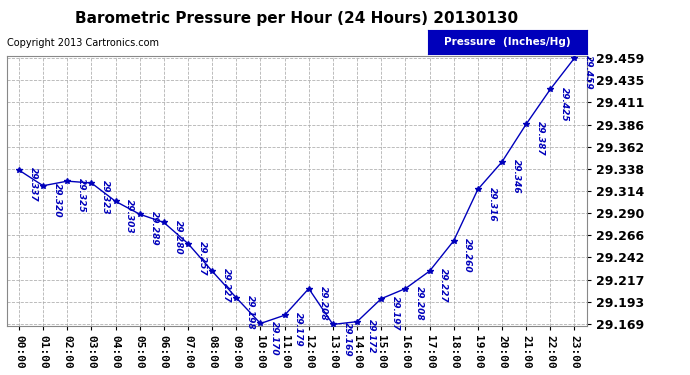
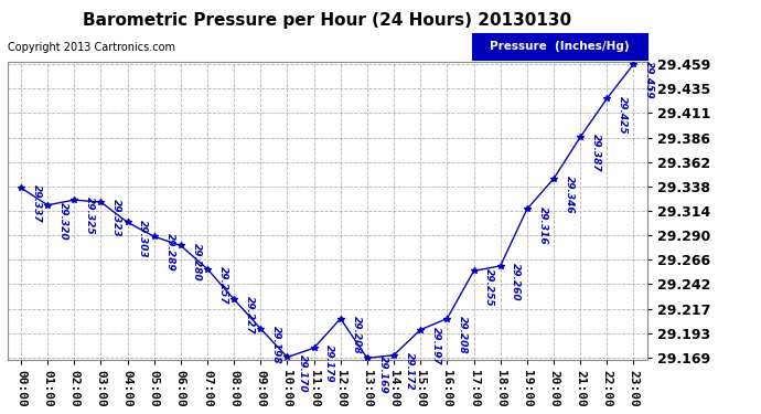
17:00: 29.227 -> 29.255
